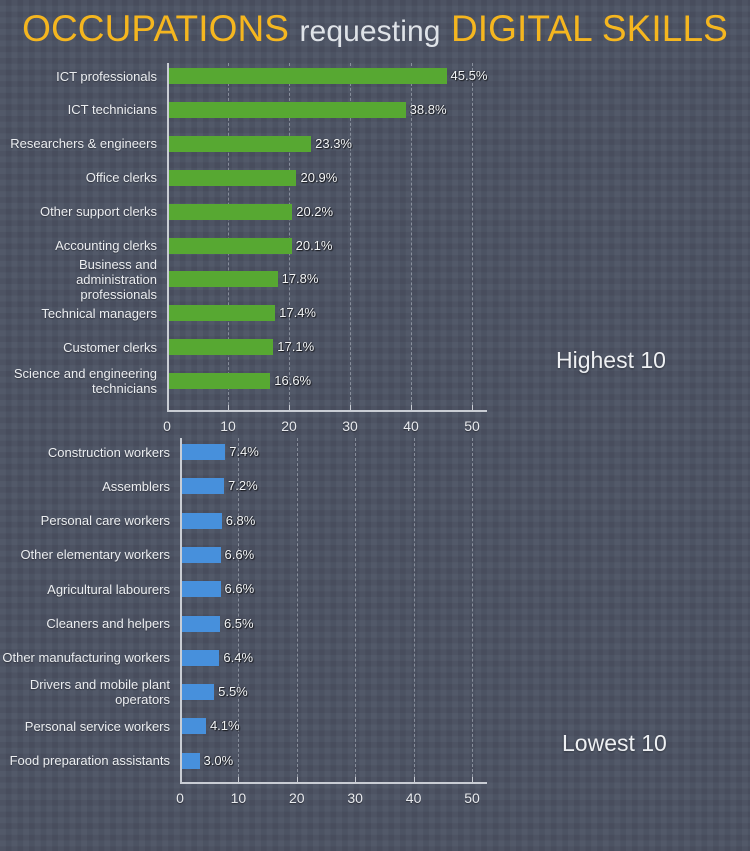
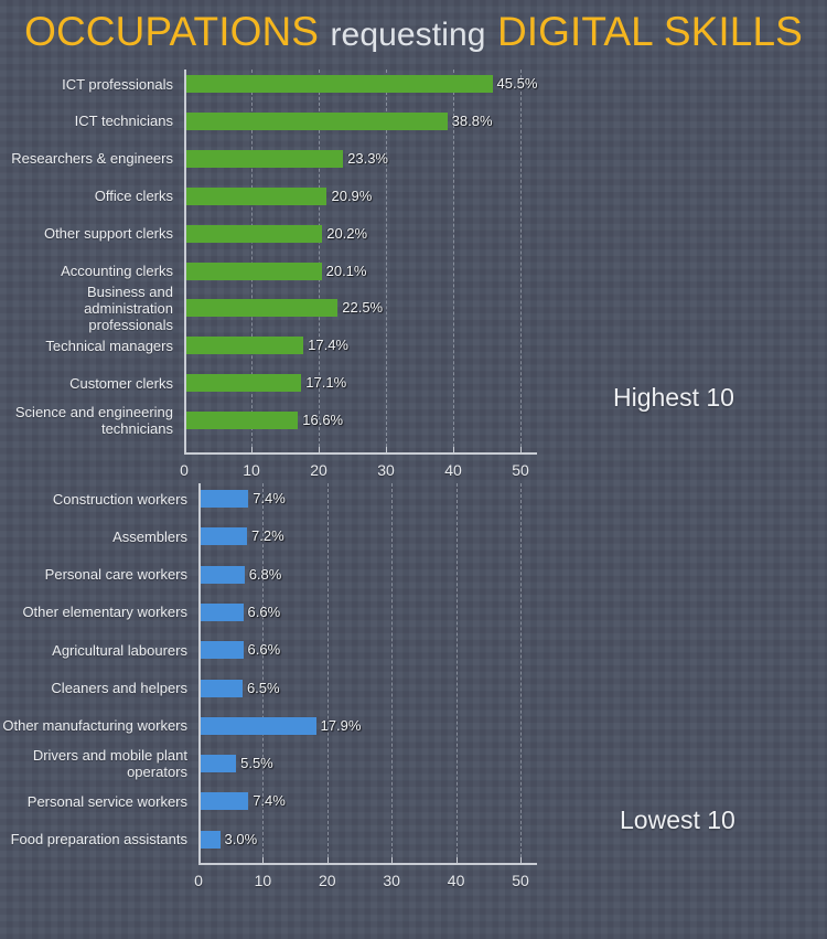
Highest 10/Business and administration professionals: 17.8% -> 22.5%
Lowest 10/Other manufacturing workers: 6.4% -> 17.9%
Lowest 10/Personal service workers: 4.1% -> 7.4%
